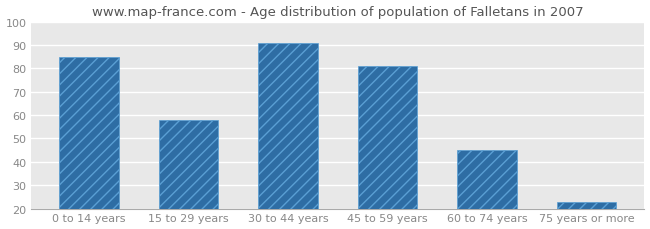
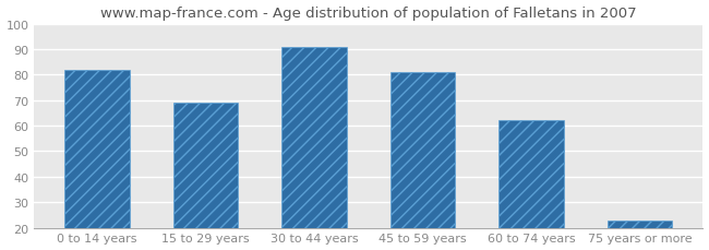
0 to 14 years: 85 -> 82
15 to 29 years: 58 -> 69
60 to 74 years: 45 -> 62
